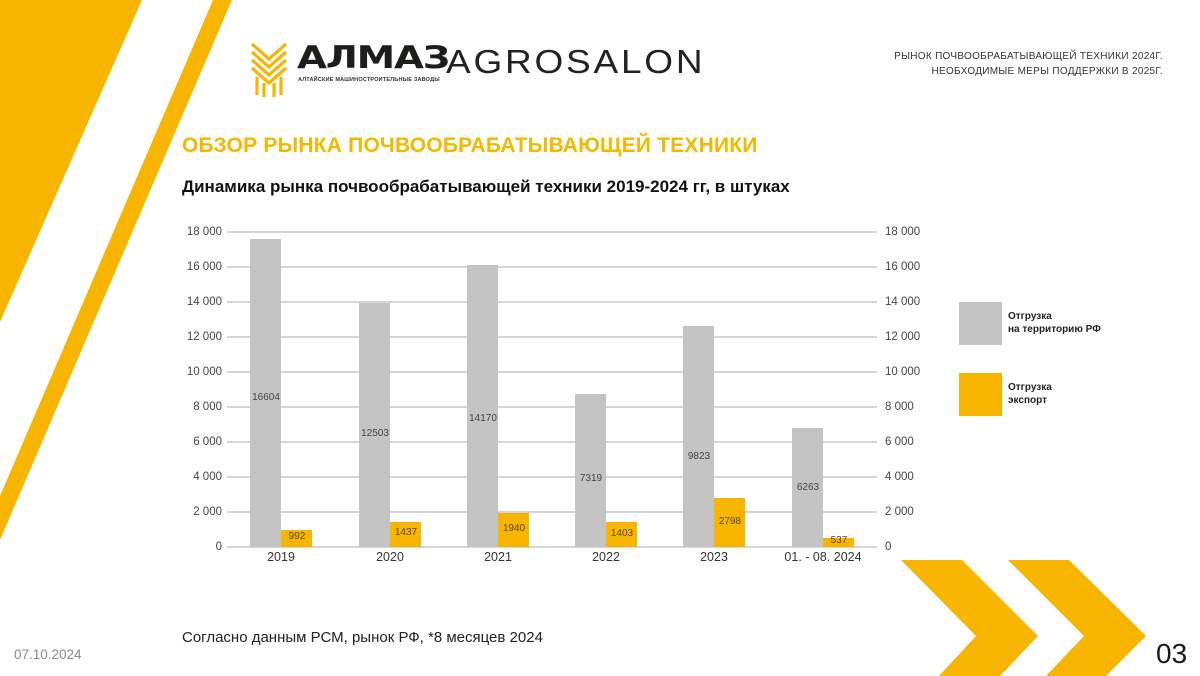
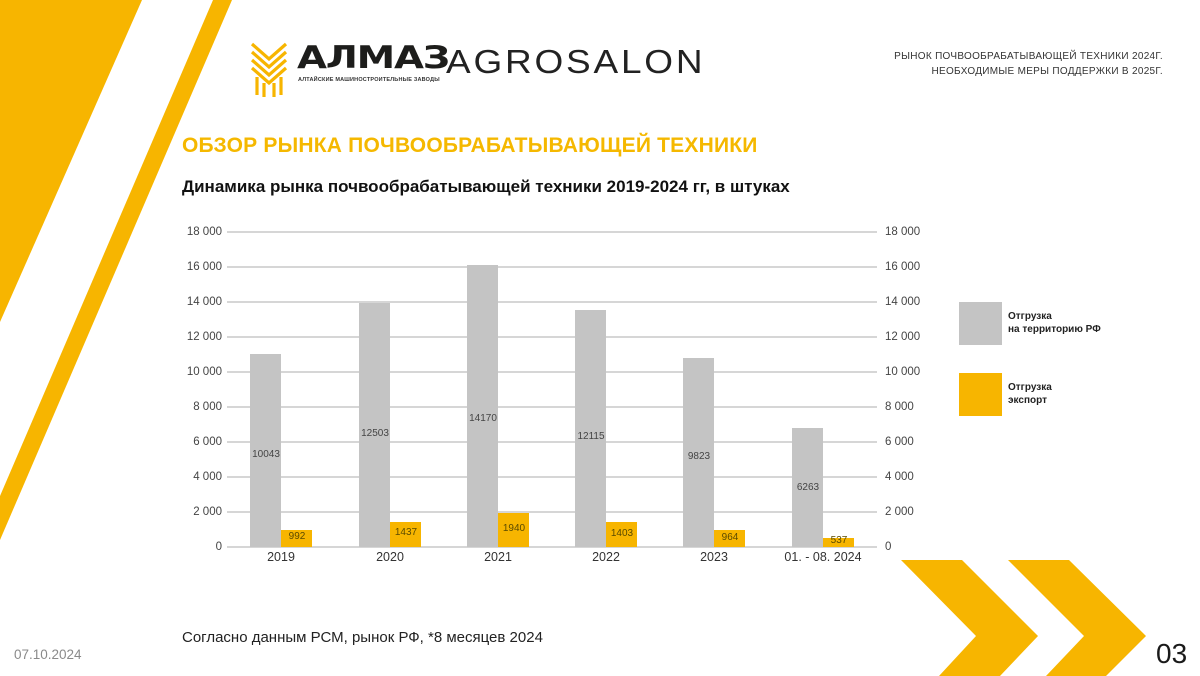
Отгрузка на территорию РФ/2019: 16604 -> 10043
Отгрузка на территорию РФ/2022: 7319 -> 12115
Отгрузка экспорт/2023: 2798 -> 964
